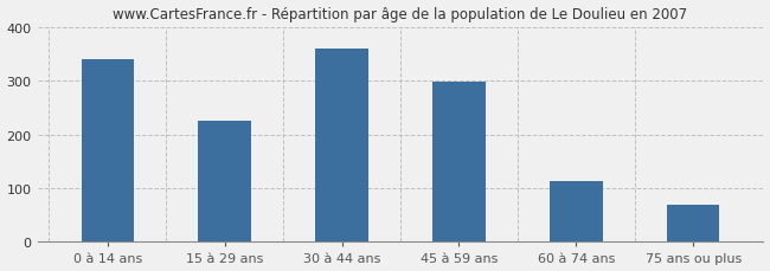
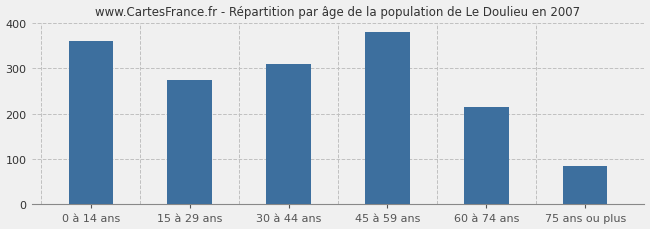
0 à 14 ans: 340 -> 360
15 à 29 ans: 225 -> 275
30 à 44 ans: 360 -> 310
45 à 59 ans: 298 -> 380
60 à 74 ans: 114 -> 215
75 ans ou plus: 70 -> 85
